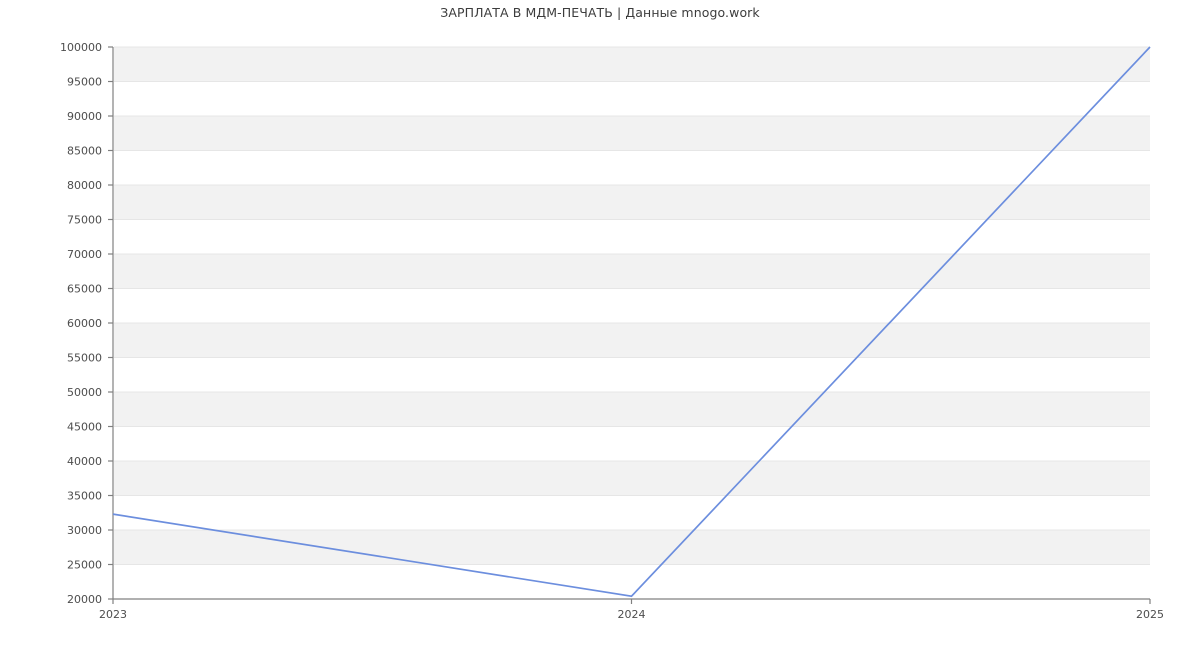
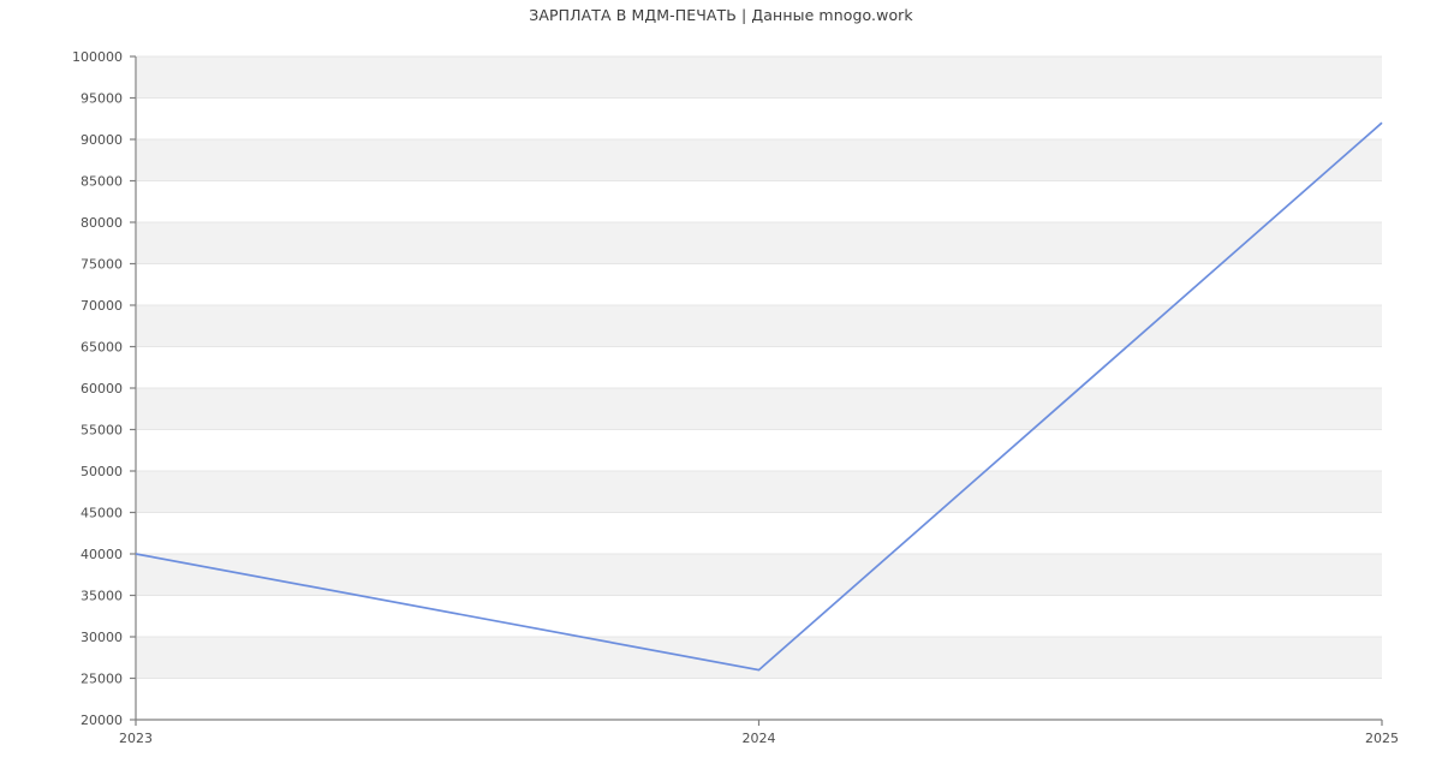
2023: 32000 -> 40000
2024: 20000 -> 26000
2025: 100000 -> 92000
